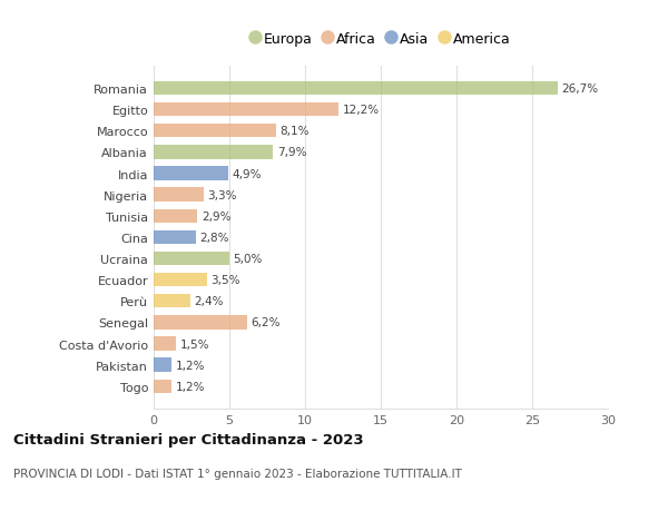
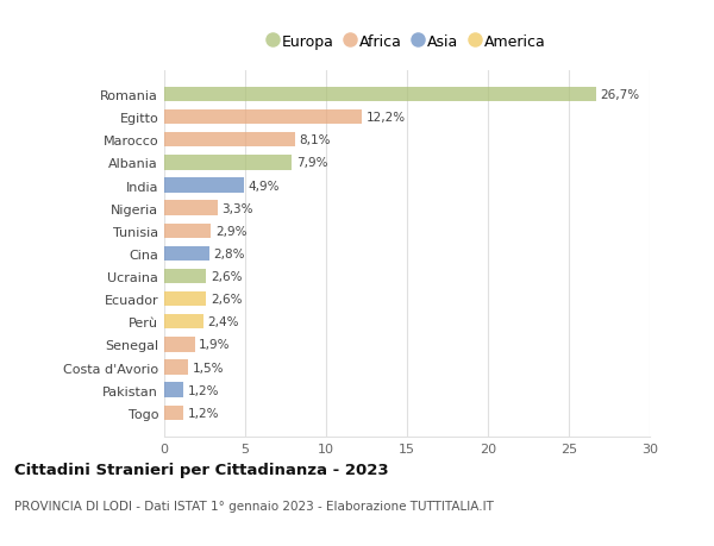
Ucraina: 5,0% -> 2,6%
Ecuador: 3,5% -> 2,6%
Senegal: 6,2% -> 1,9%
